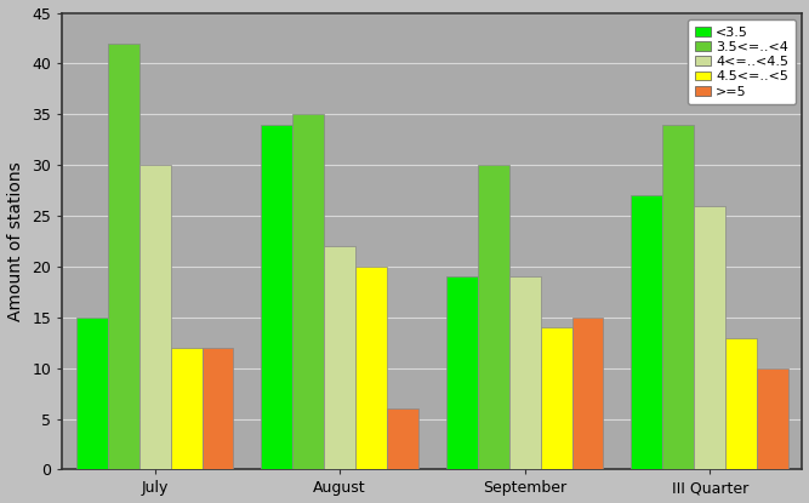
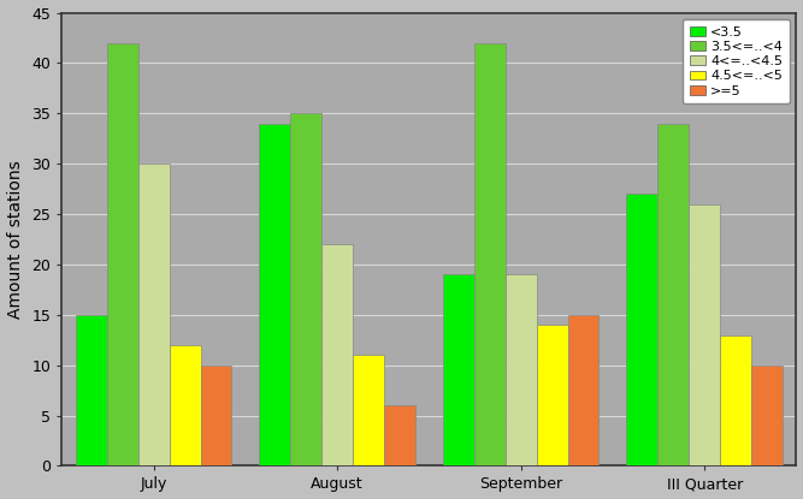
>=5/July: 12 -> 10
4.5<=..<5/August: 20 -> 11
3.5<=..<4/September: 30 -> 42
